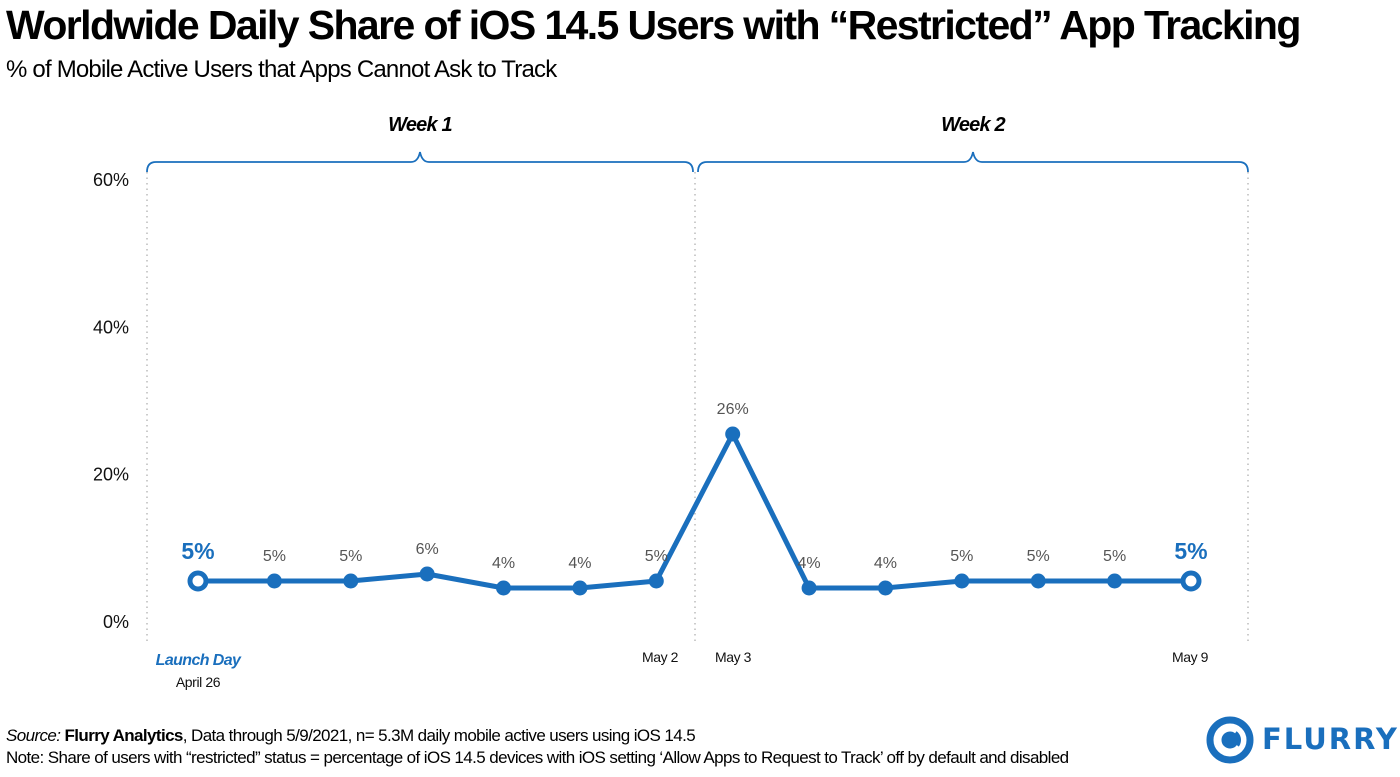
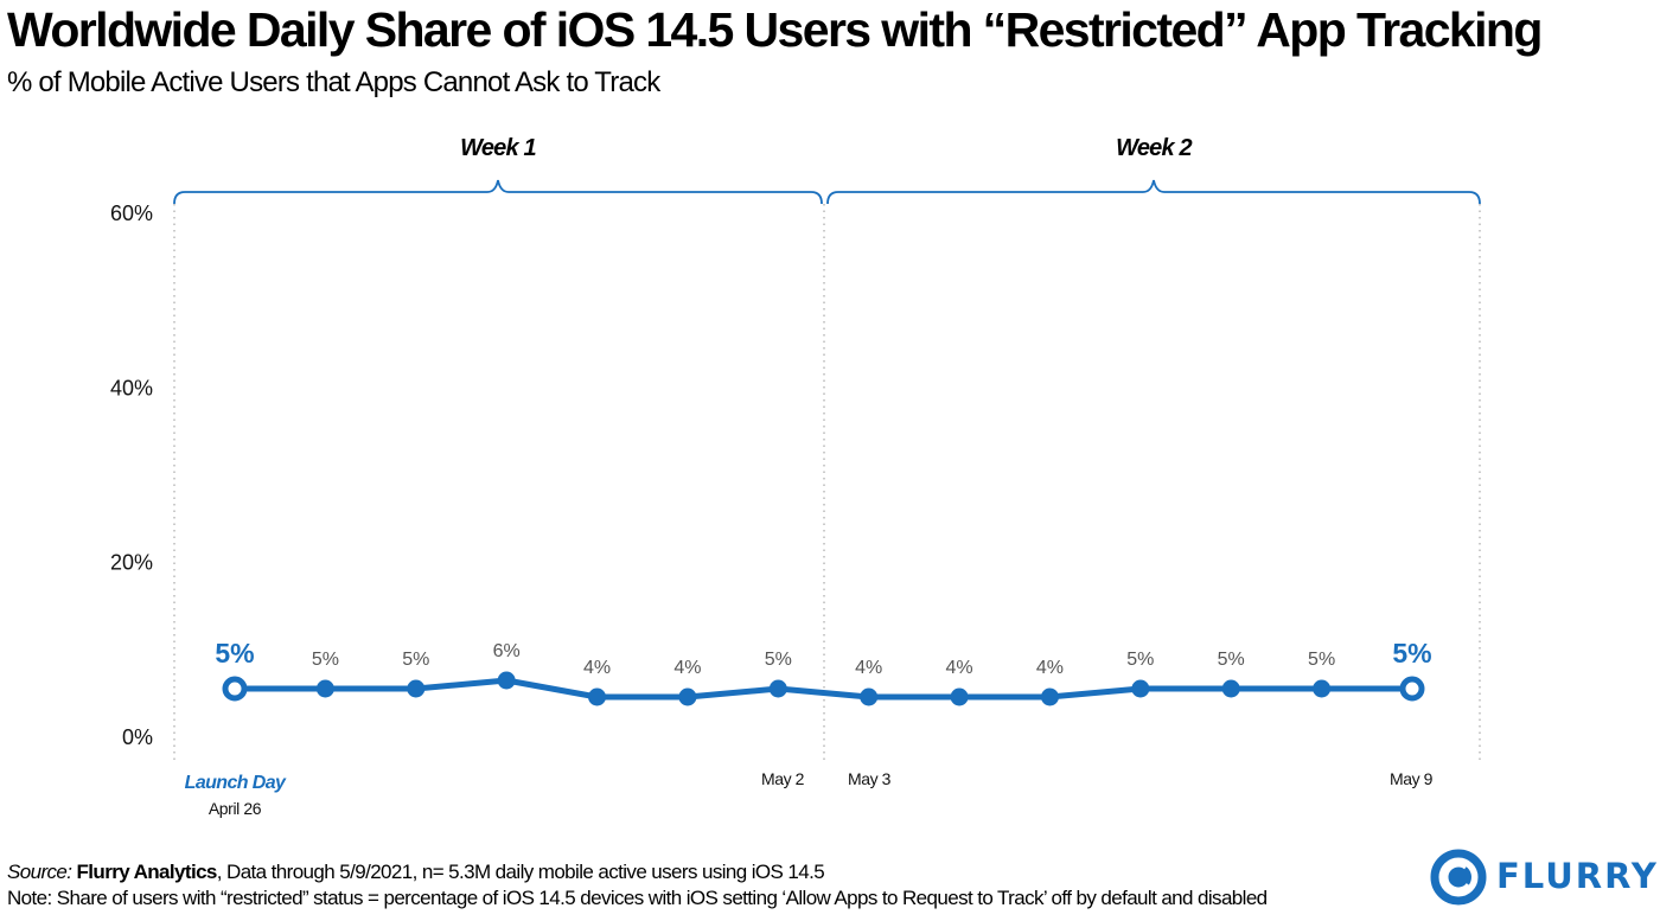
May 3: 26% -> 4%
